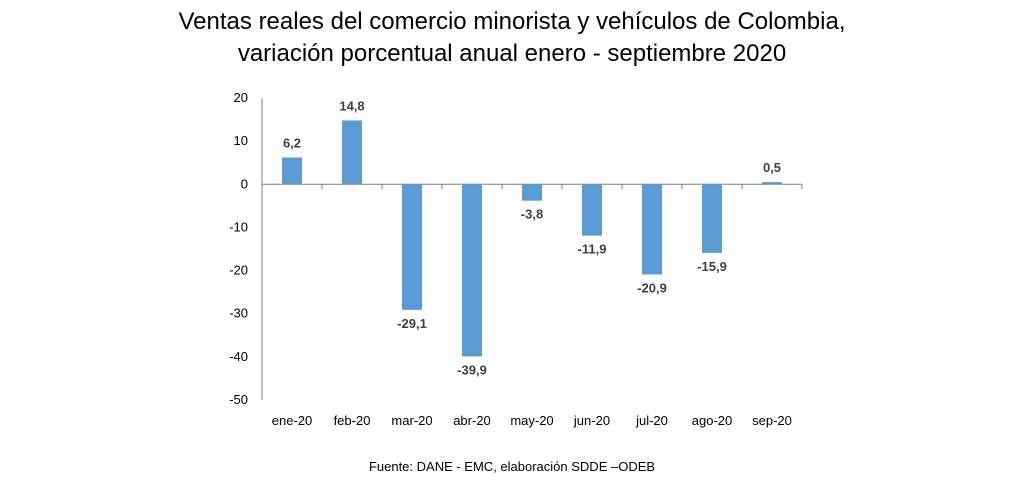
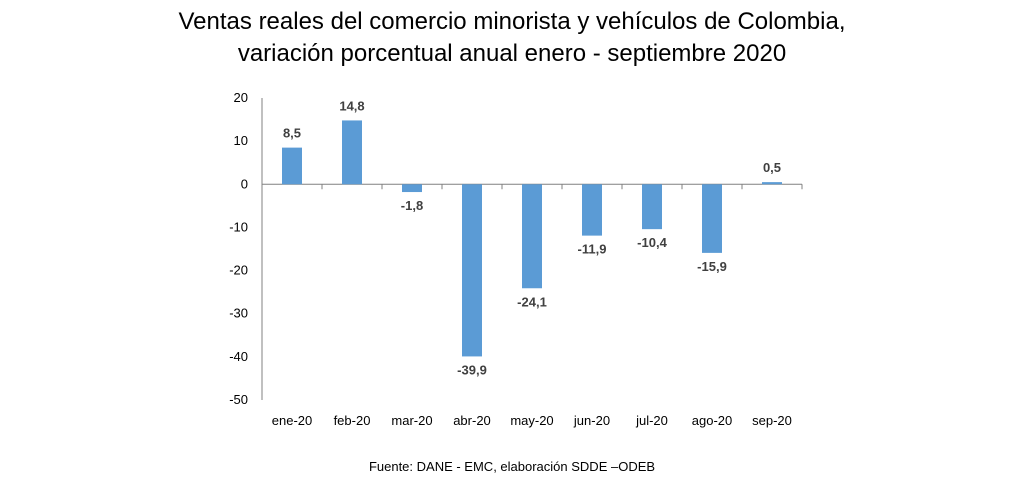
ene-20: 6,2 -> 8,5
mar-20: -29,1 -> -1,8
may-20: -3,8 -> -24,1
jul-20: -20,9 -> -10,4
